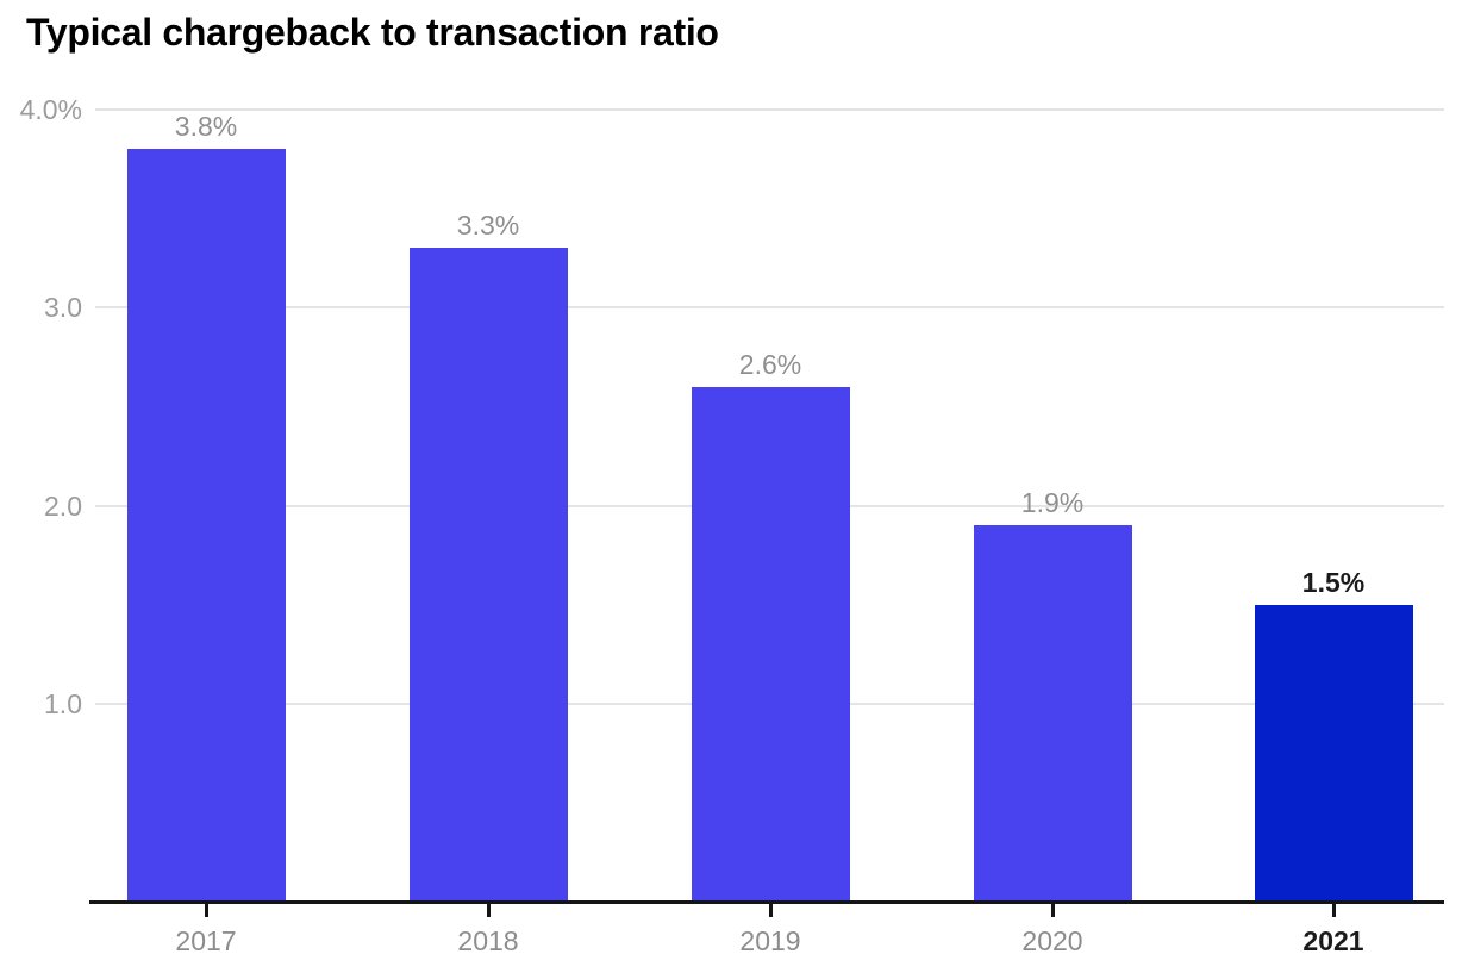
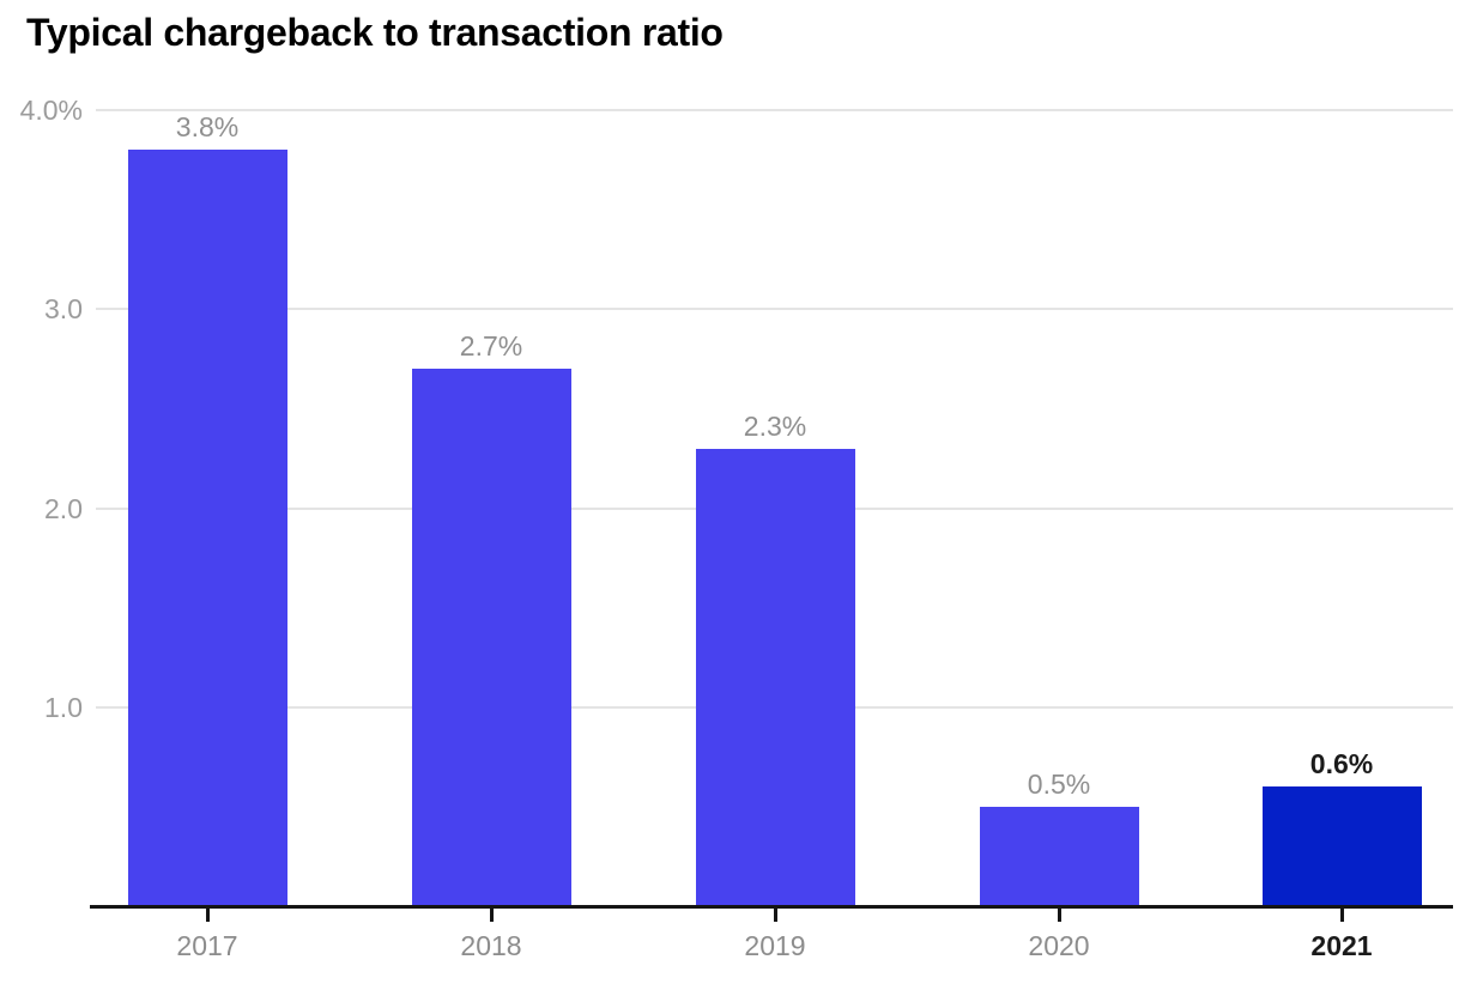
2018: 3.3% -> 2.7%
2019: 2.6% -> 2.3%
2020: 1.9% -> 0.5%
2021: 1.5% -> 0.6%
